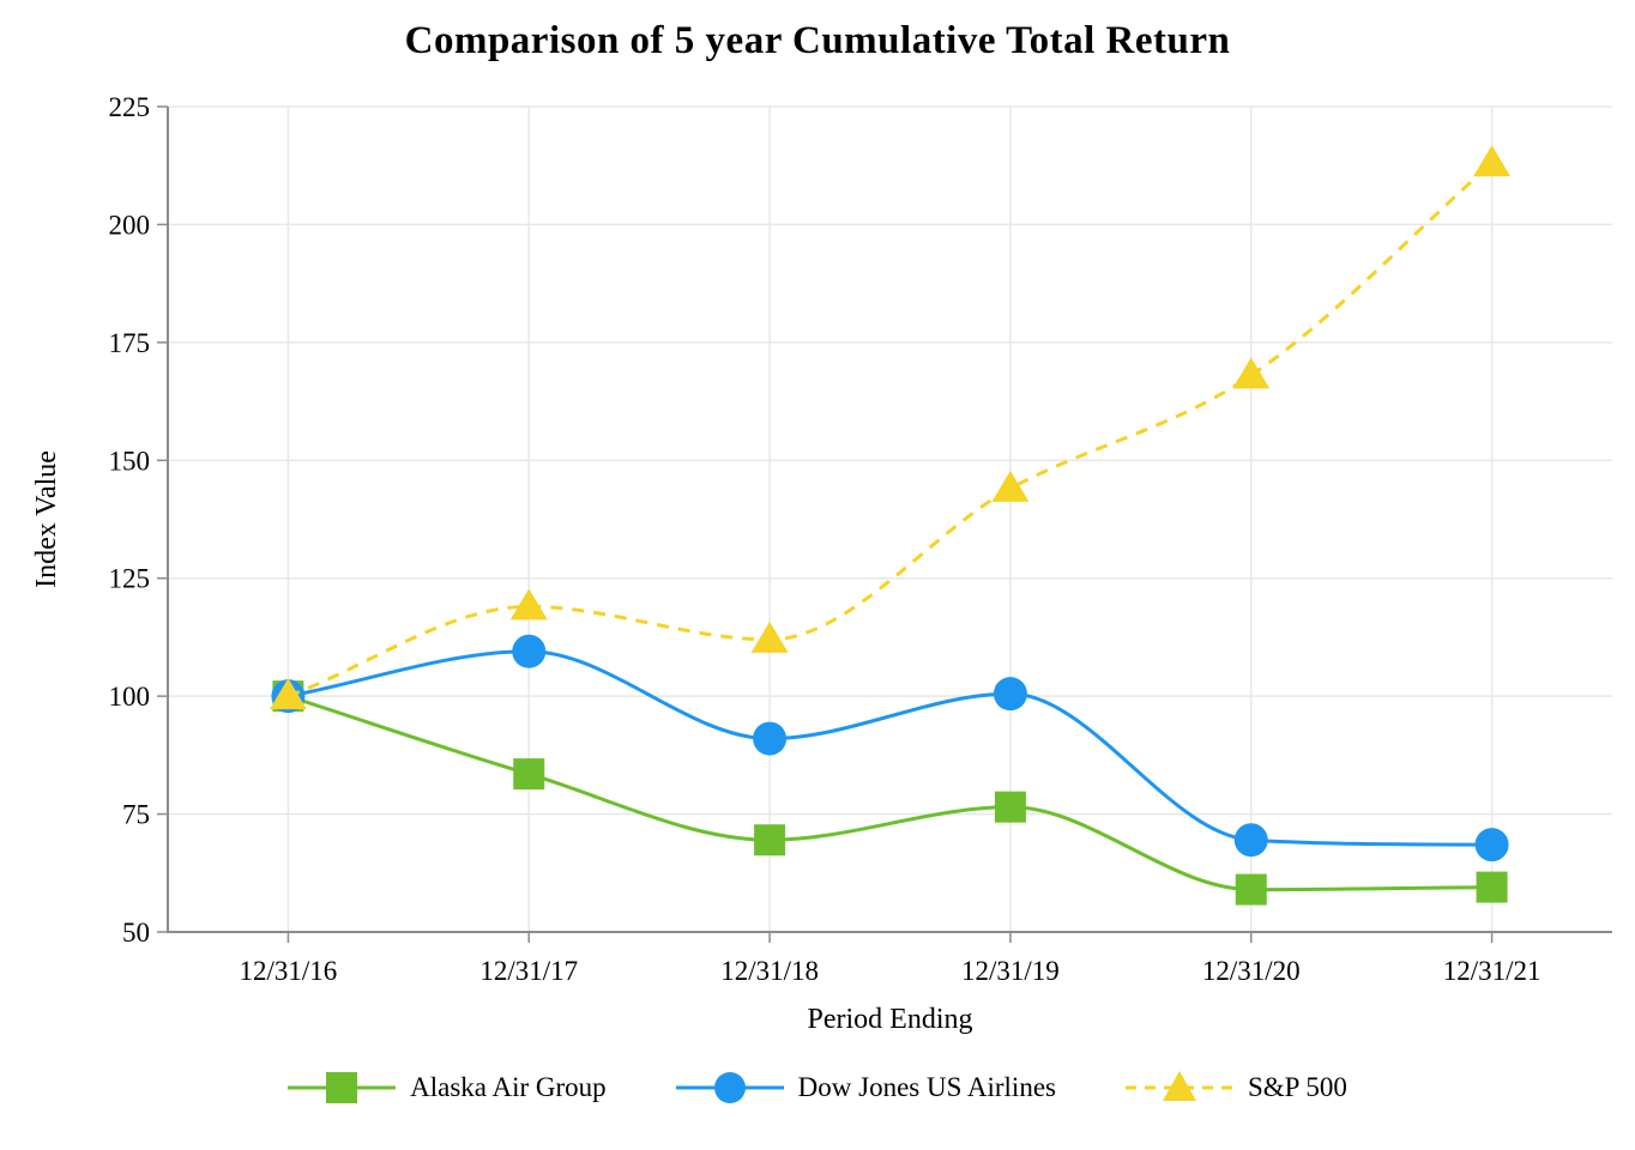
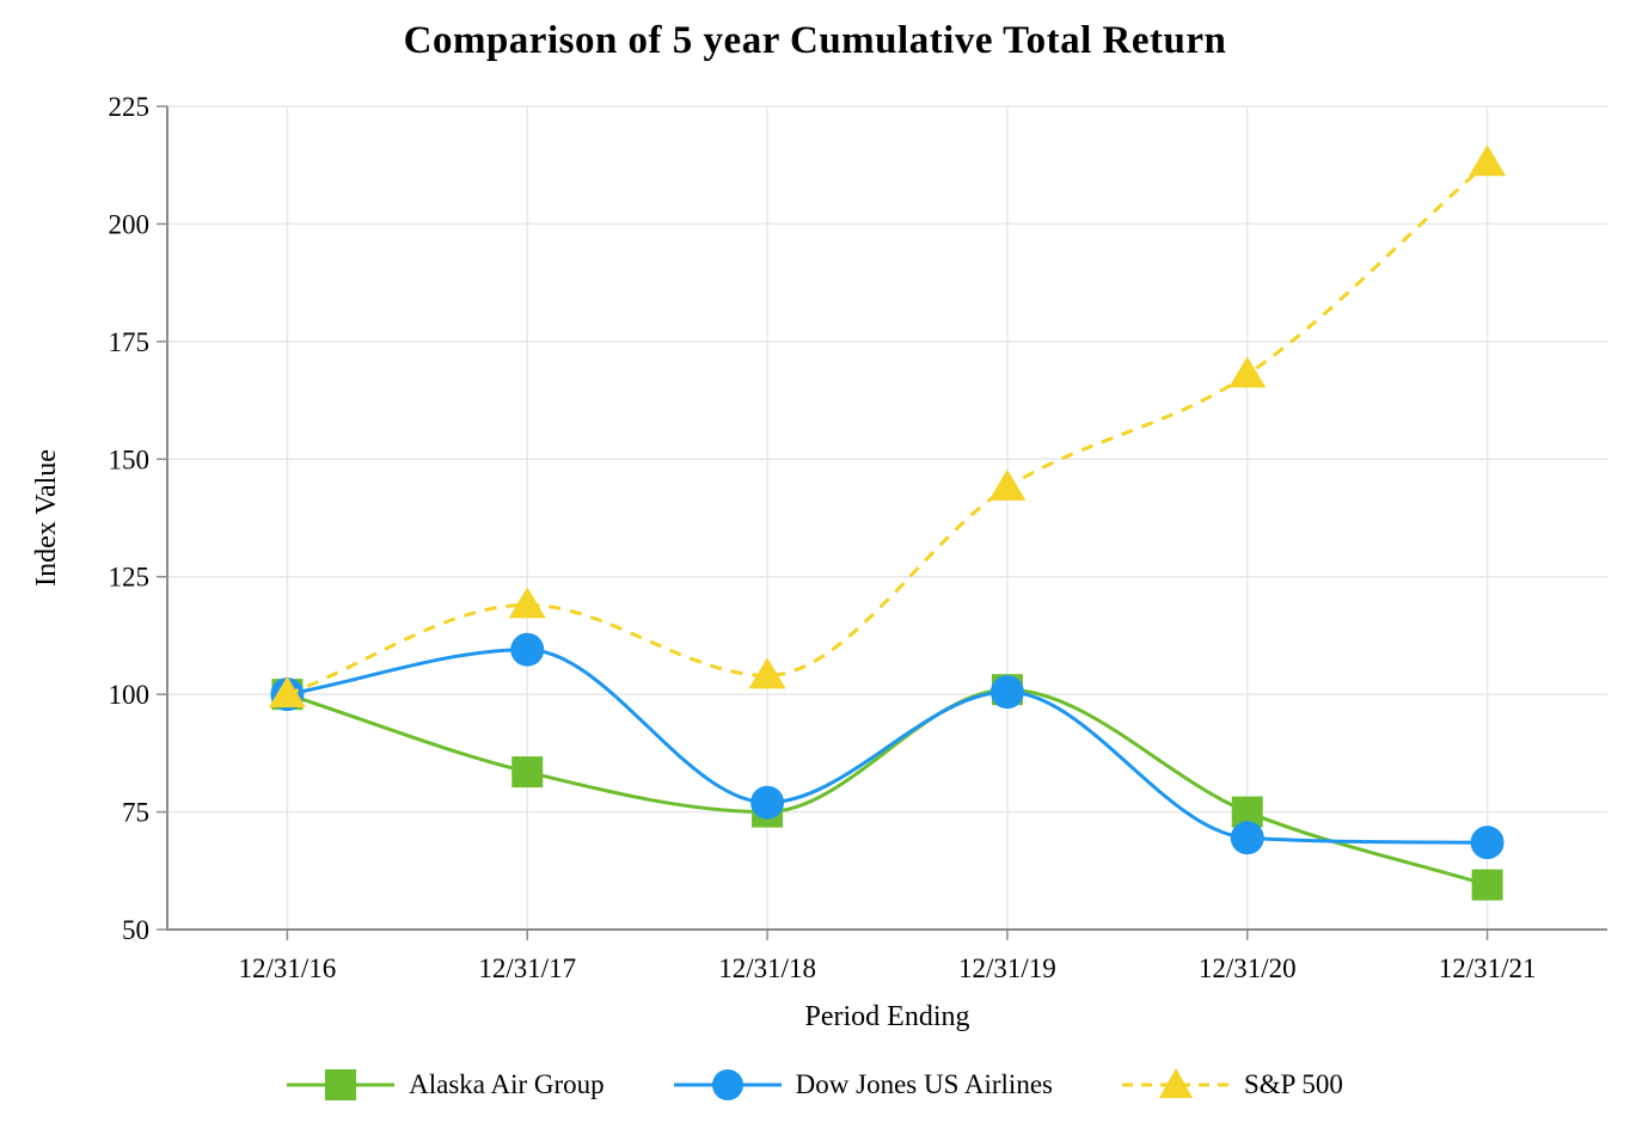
Alaska Air Group/12/31/18: 70 -> 75
Dow Jones US Airlines/12/31/18: 91 -> 77
S&P 500/12/31/18: 112 -> 104
Alaska Air Group/12/31/19: 76 -> 101
Alaska Air Group/12/31/20: 59 -> 75
